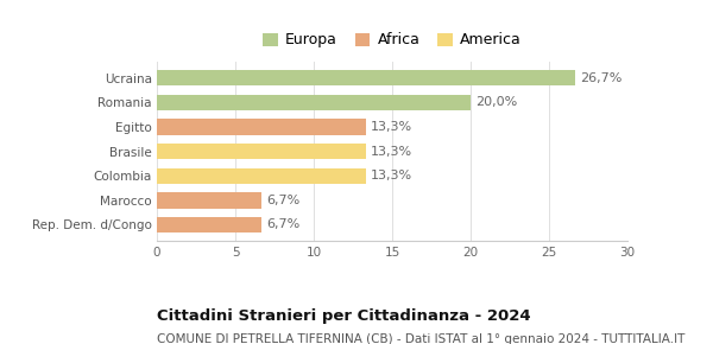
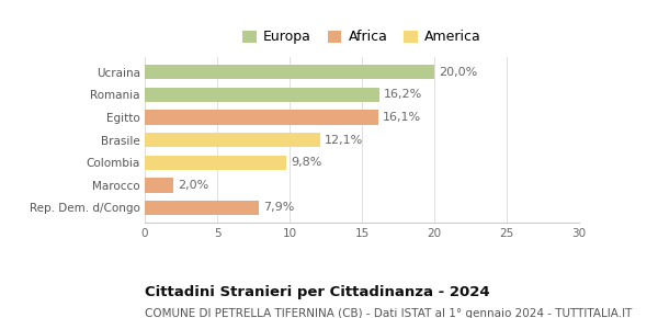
Ucraina: 26,7% -> 20,0%
Romania: 20,0% -> 16,2%
Egitto: 13,3% -> 16,1%
Brasile: 13,3% -> 12,1%
Colombia: 13,3% -> 9,8%
Marocco: 6,7% -> 2,0%
Rep. Dem. d/Congo: 6,7% -> 7,9%
